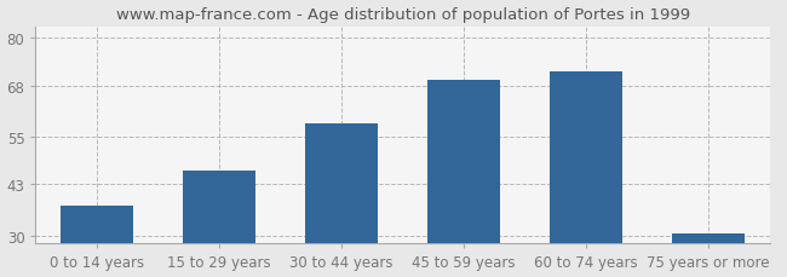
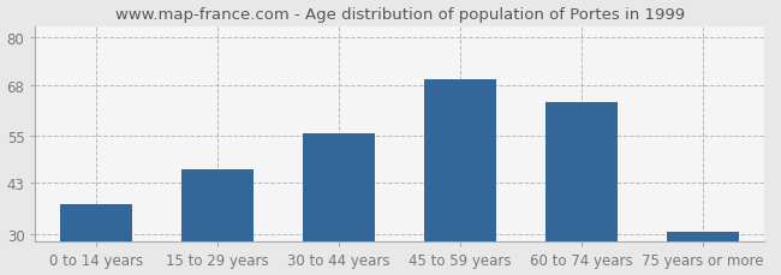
30 to 44 years: 58.5 -> 55.5
60 to 74 years: 71.5 -> 63.5
